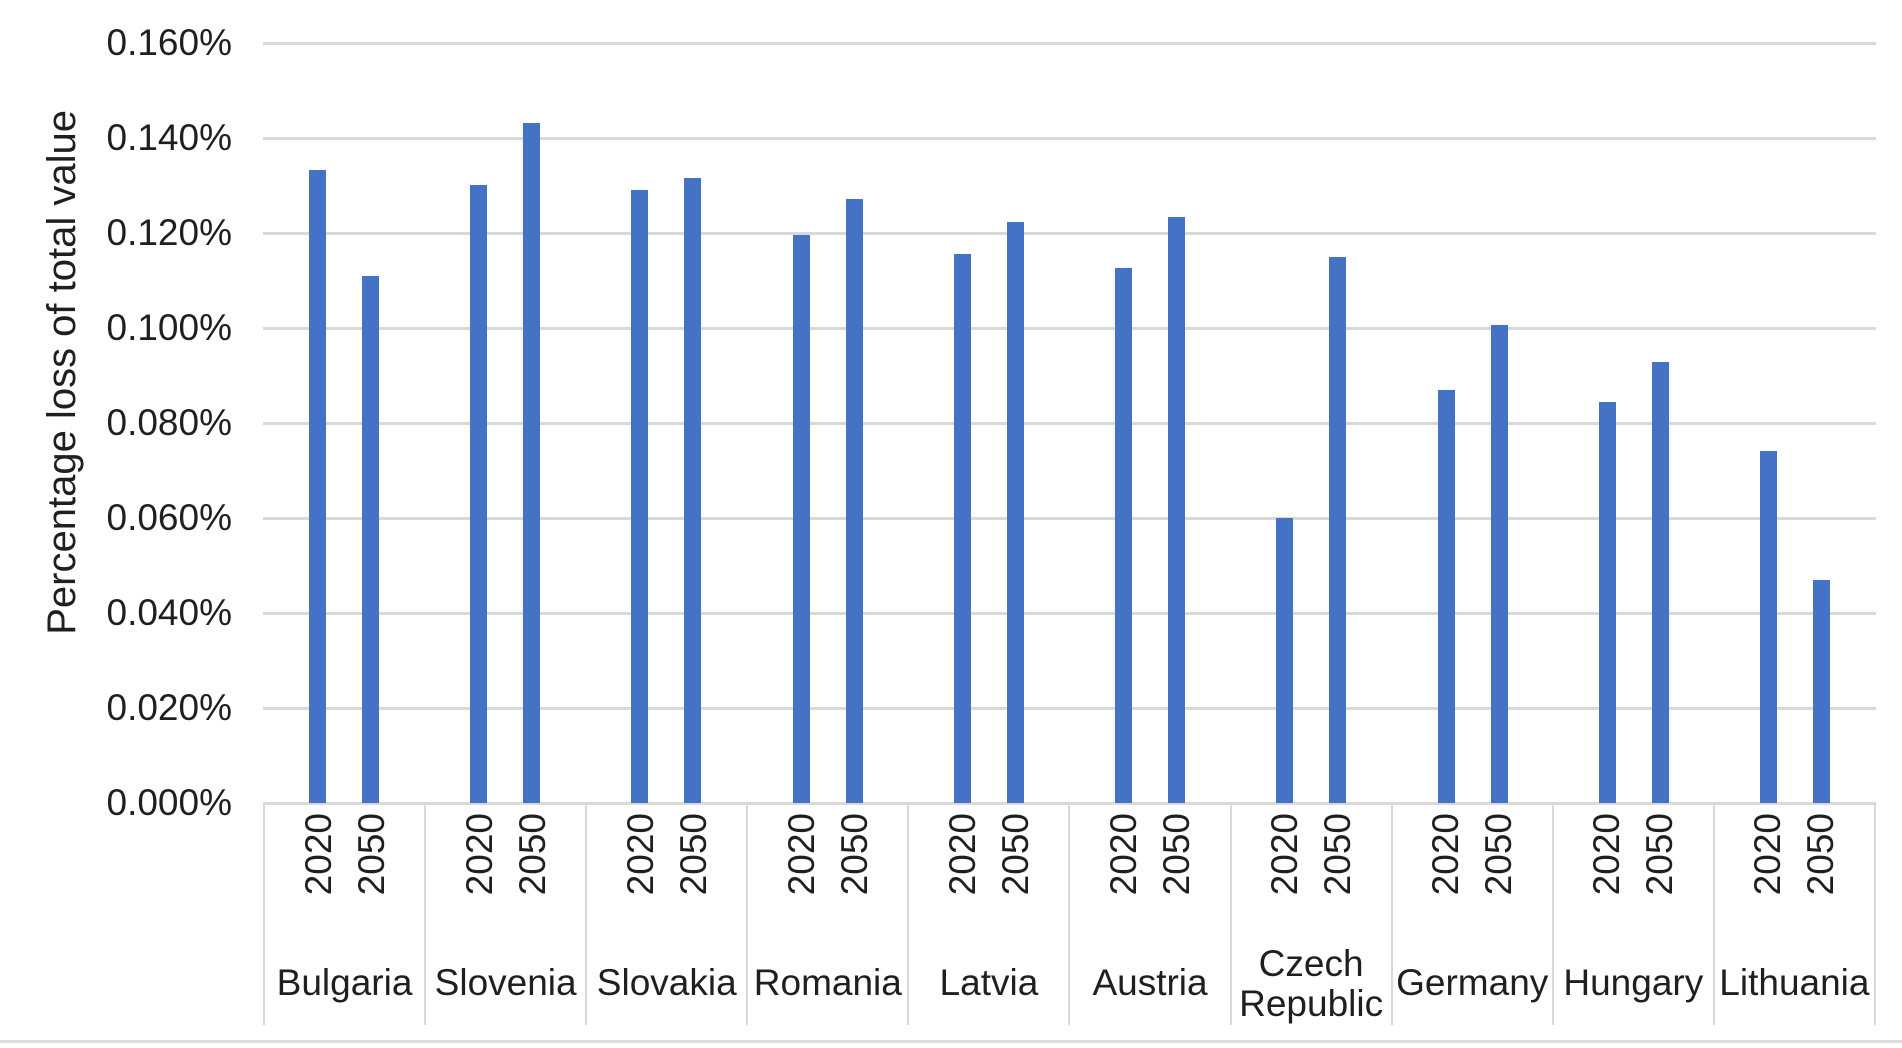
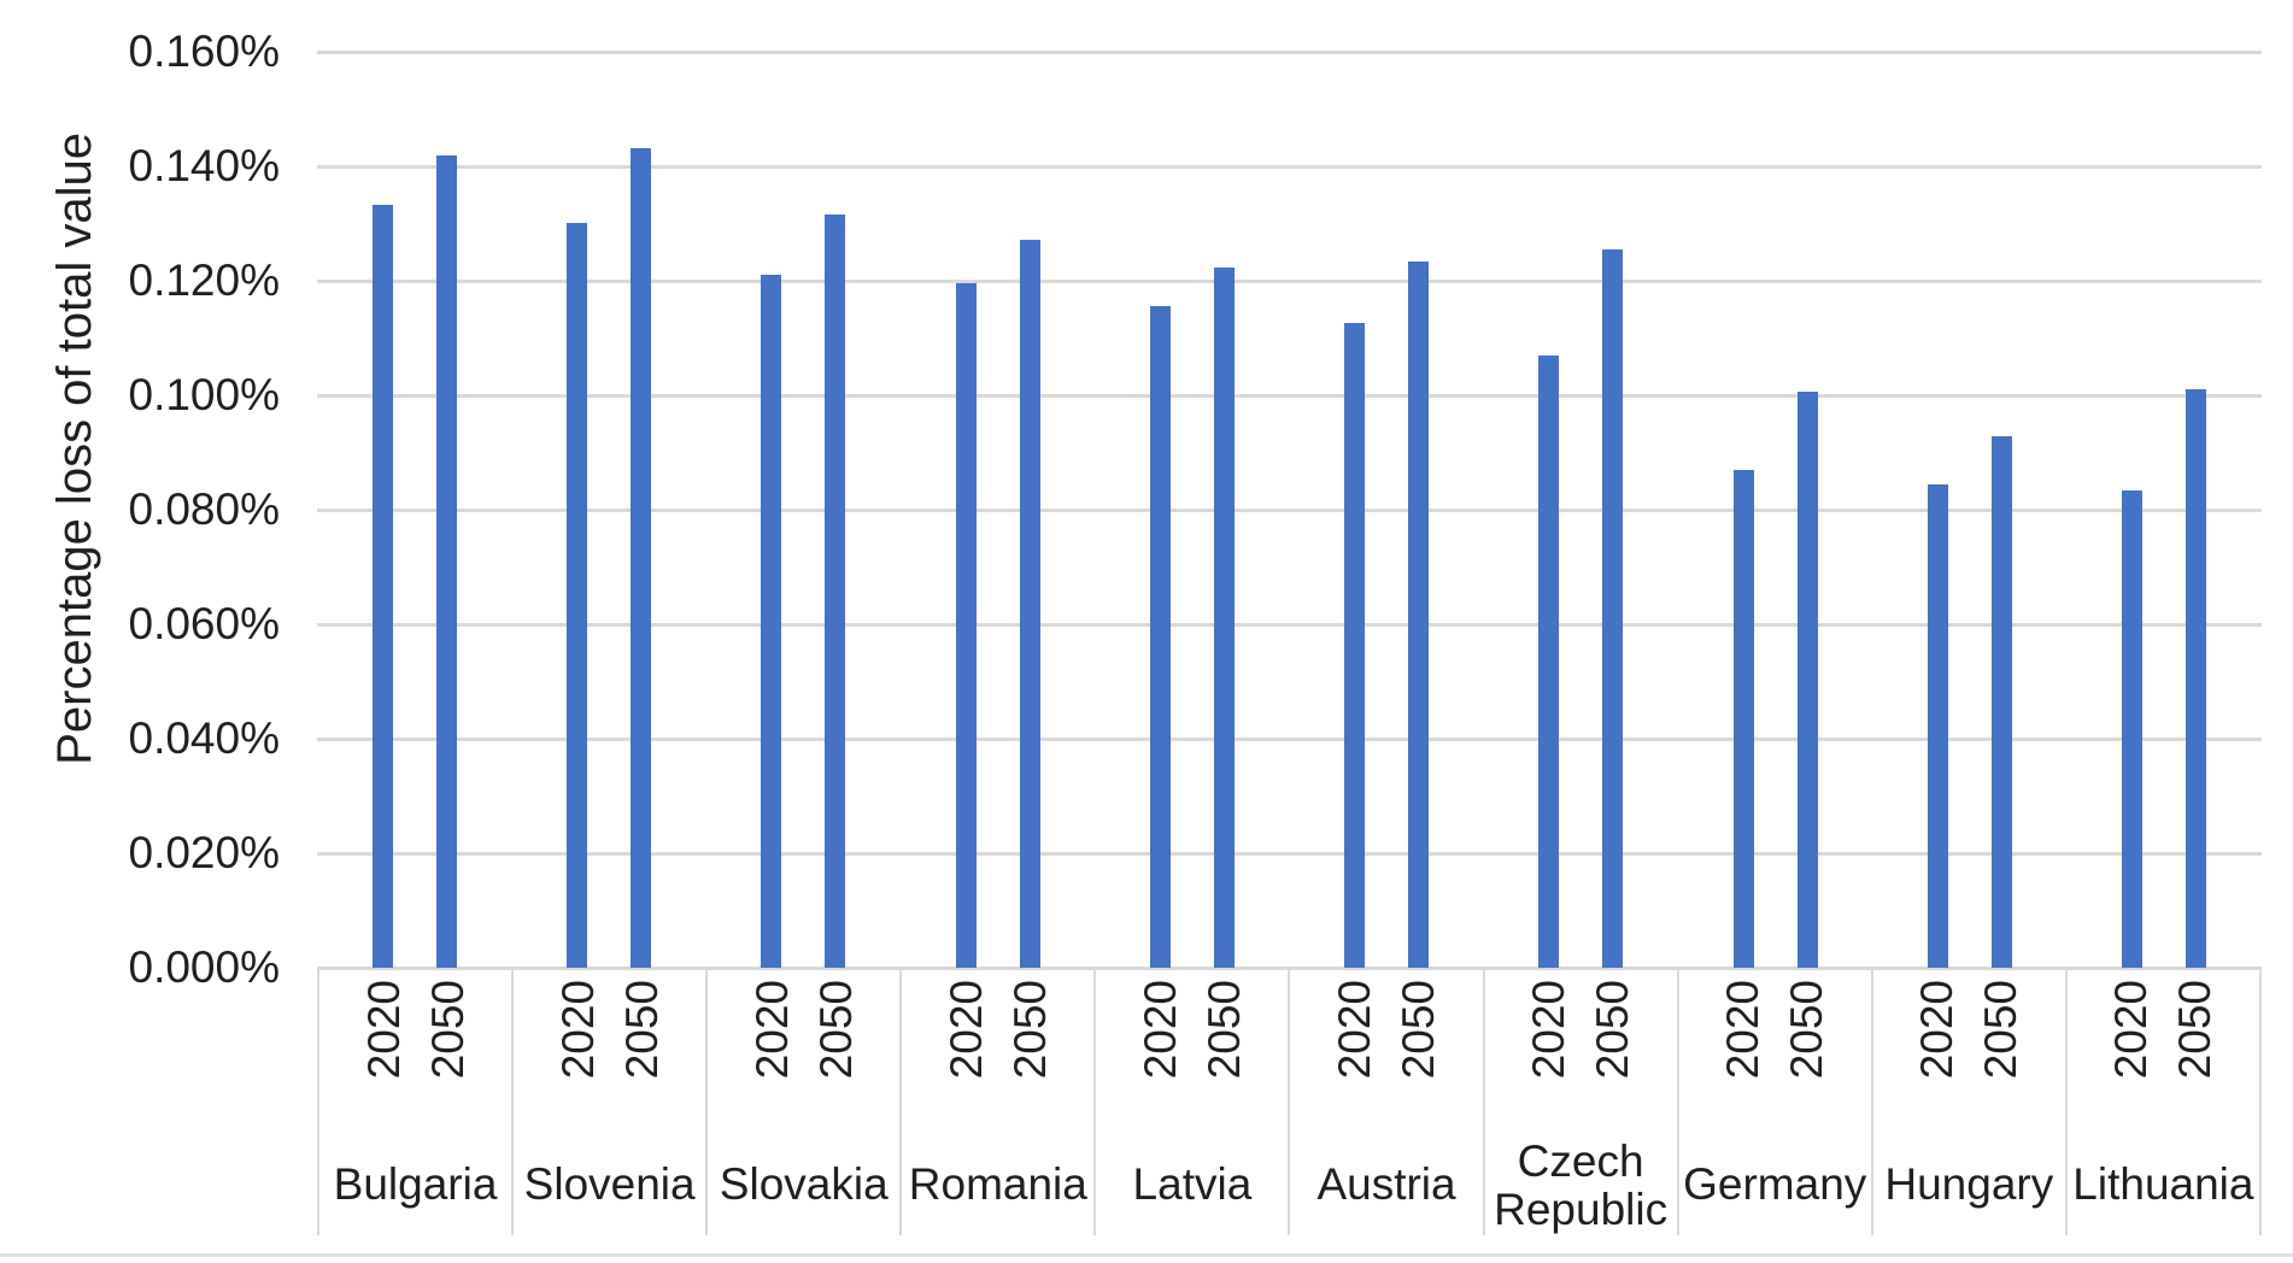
2050/Bulgaria: 0.111% -> 0.142%
2020/Slovakia: 0.129% -> 0.121%
2020/Czech Republic: 0.060% -> 0.107%
2050/Czech Republic: 0.115% -> 0.126%
2020/Lithuania: 0.074% -> 0.083%
2050/Lithuania: 0.047% -> 0.101%
